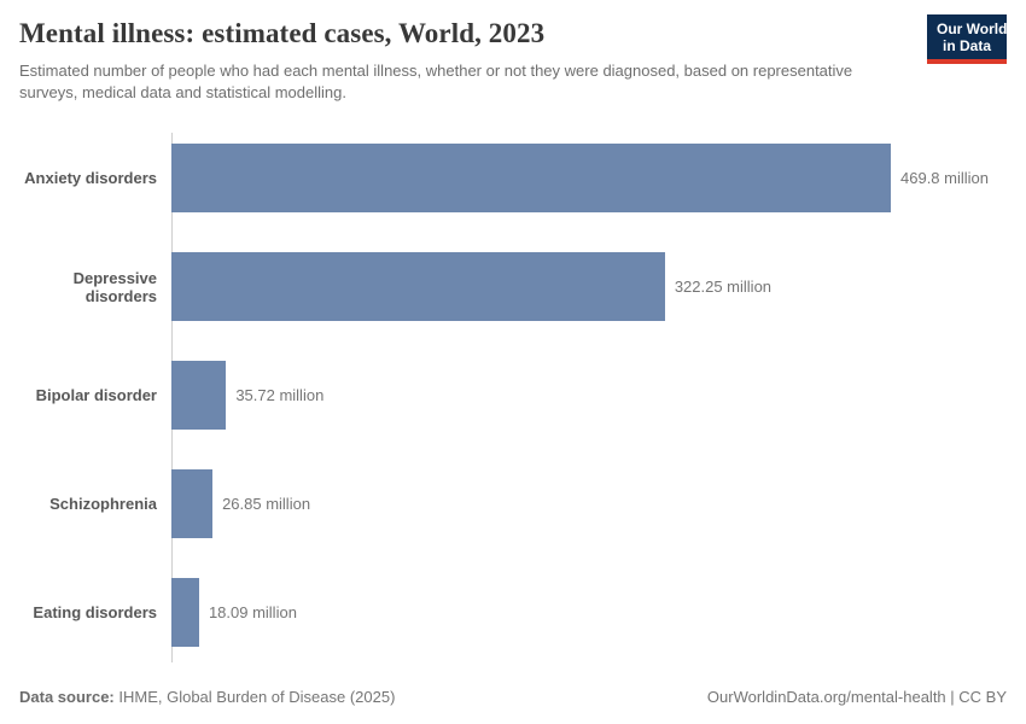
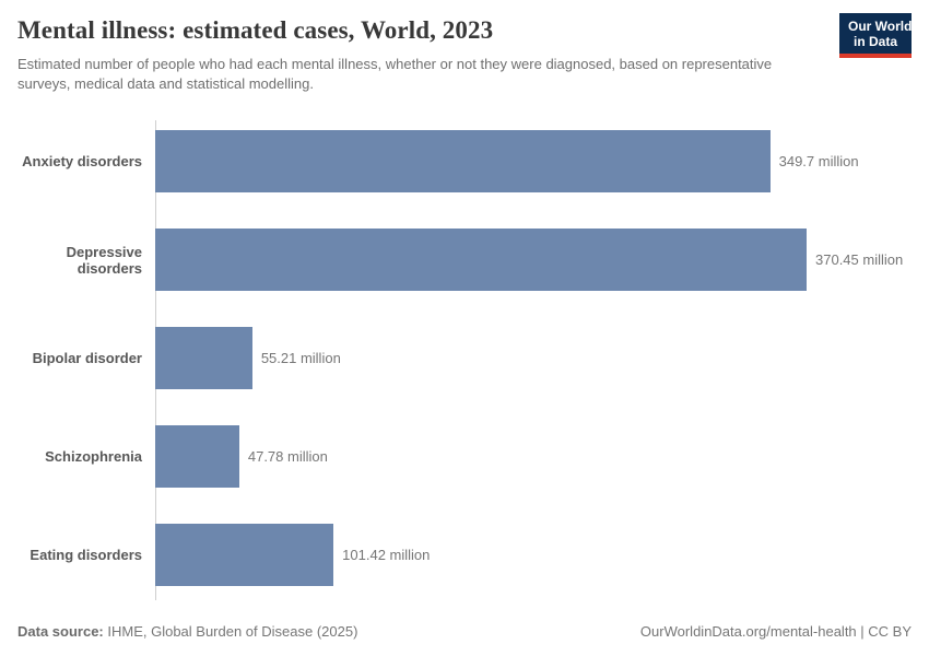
Anxiety disorders: 469.8 -> 349.7
Depressive disorders: 322.25 -> 370.45
Bipolar disorder: 35.72 -> 55.21
Schizophrenia: 26.85 -> 47.78
Eating disorders: 18.09 -> 101.42
